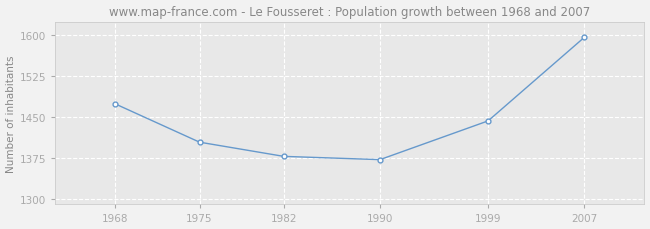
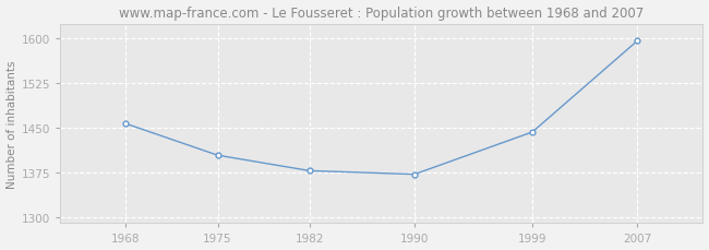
1968: 1474 -> 1457
